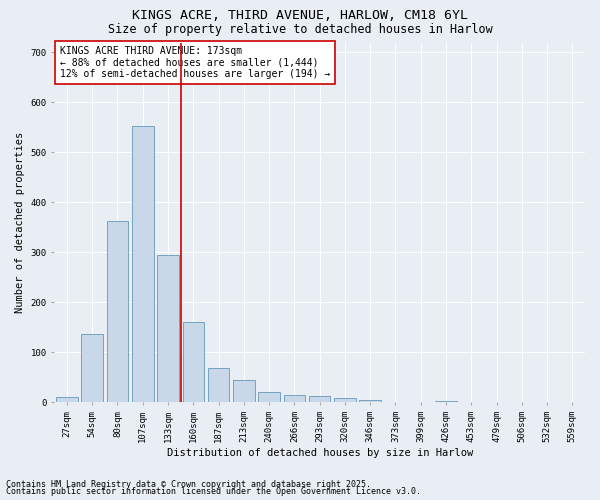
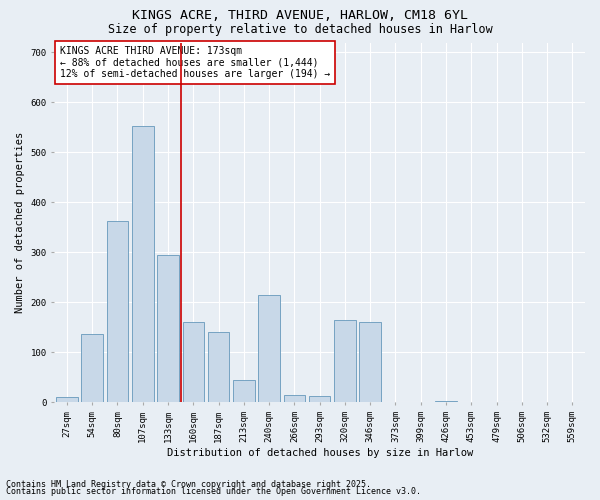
187sqm: 68 -> 140
240sqm: 20 -> 215
320sqm: 8 -> 165
346sqm: 5 -> 160
